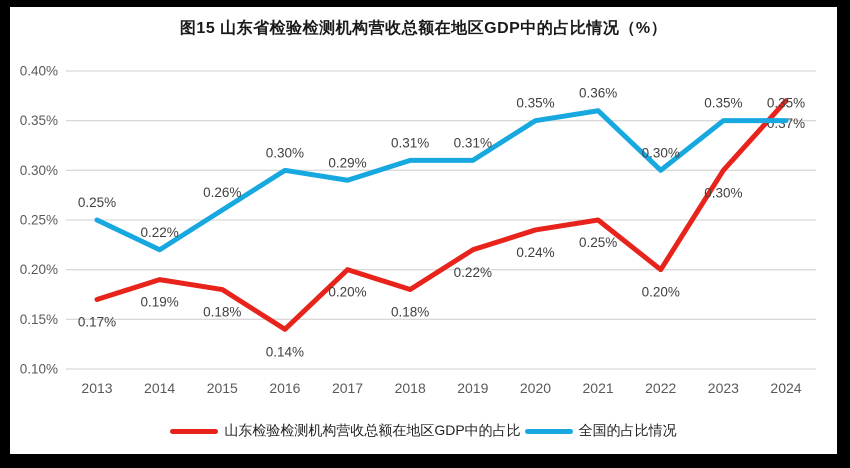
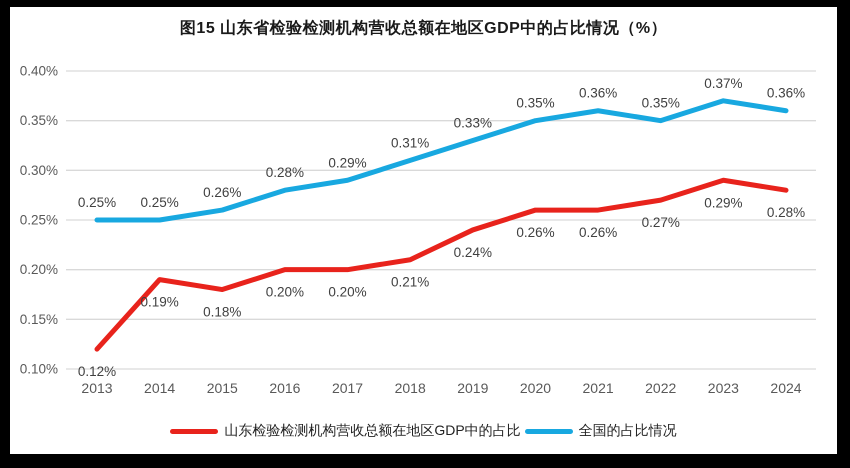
山东检验检测机构营收总额在地区GDP中的占比/2013: 0.17% -> 0.12%
全国的占比情况/2014: 0.22% -> 0.25%
山东检验检测机构营收总额在地区GDP中的占比/2016: 0.14% -> 0.20%
全国的占比情况/2016: 0.30% -> 0.28%
山东检验检测机构营收总额在地区GDP中的占比/2018: 0.18% -> 0.21%
山东检验检测机构营收总额在地区GDP中的占比/2019: 0.22% -> 0.24%
全国的占比情况/2019: 0.31% -> 0.33%
山东检验检测机构营收总额在地区GDP中的占比/2020: 0.24% -> 0.26%
山东检验检测机构营收总额在地区GDP中的占比/2021: 0.25% -> 0.26%
山东检验检测机构营收总额在地区GDP中的占比/2022: 0.20% -> 0.27%
全国的占比情况/2022: 0.30% -> 0.35%
山东检验检测机构营收总额在地区GDP中的占比/2023: 0.30% -> 0.29%
全国的占比情况/2023: 0.35% -> 0.37%
山东检验检测机构营收总额在地区GDP中的占比/2024: 0.37% -> 0.28%
全国的占比情况/2024: 0.35% -> 0.36%
